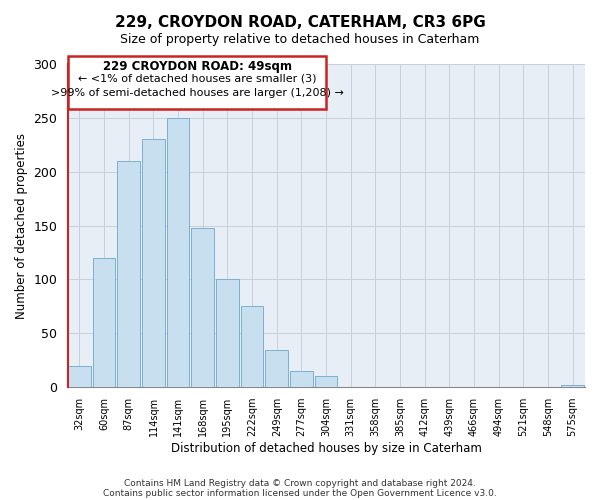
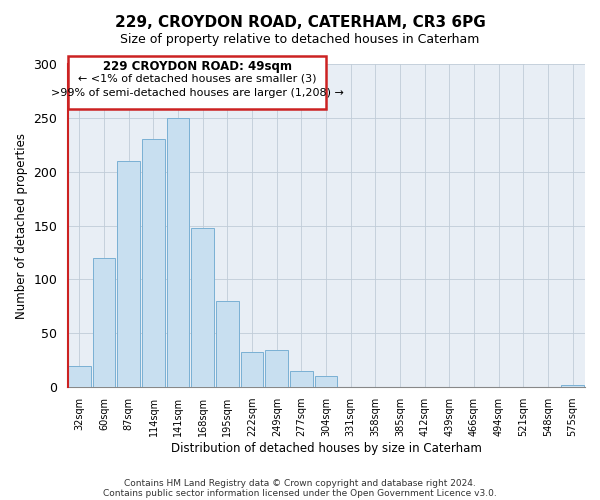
195sqm: 100 -> 80
222sqm: 75 -> 33
